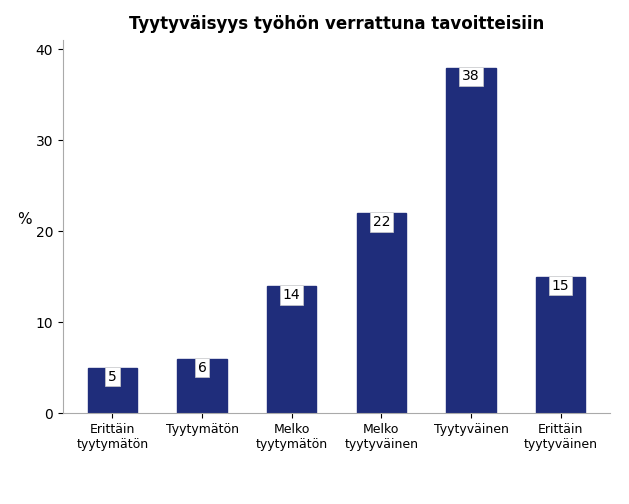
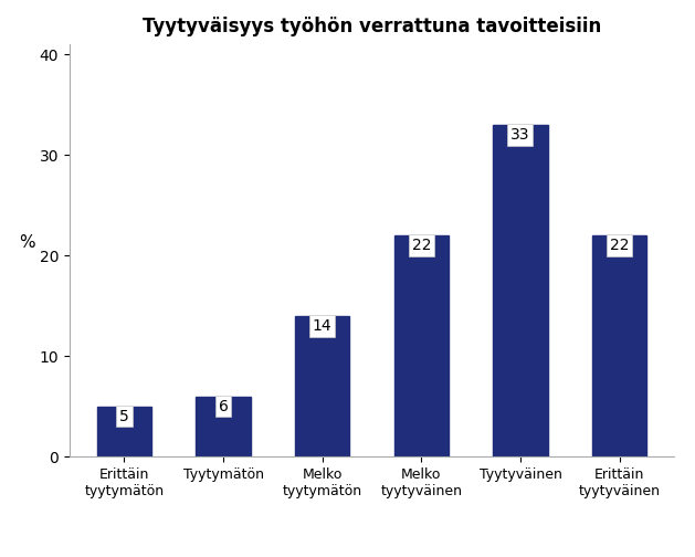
Tyytyväinen: 38 -> 33
Erittäin tyytyväinen: 15 -> 22
